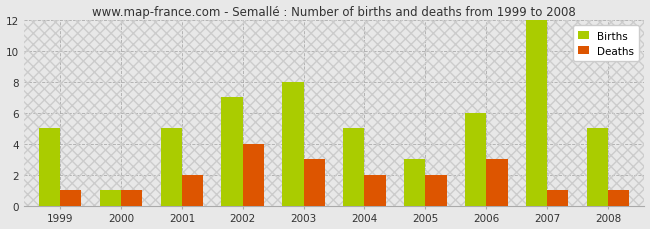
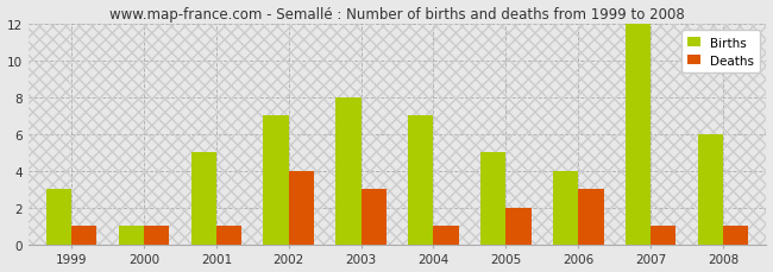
Births/1999: 5 -> 3
Deaths/2001: 2 -> 1
Births/2004: 5 -> 7
Deaths/2004: 2 -> 1
Births/2005: 3 -> 5
Births/2006: 6 -> 4
Births/2008: 5 -> 6
